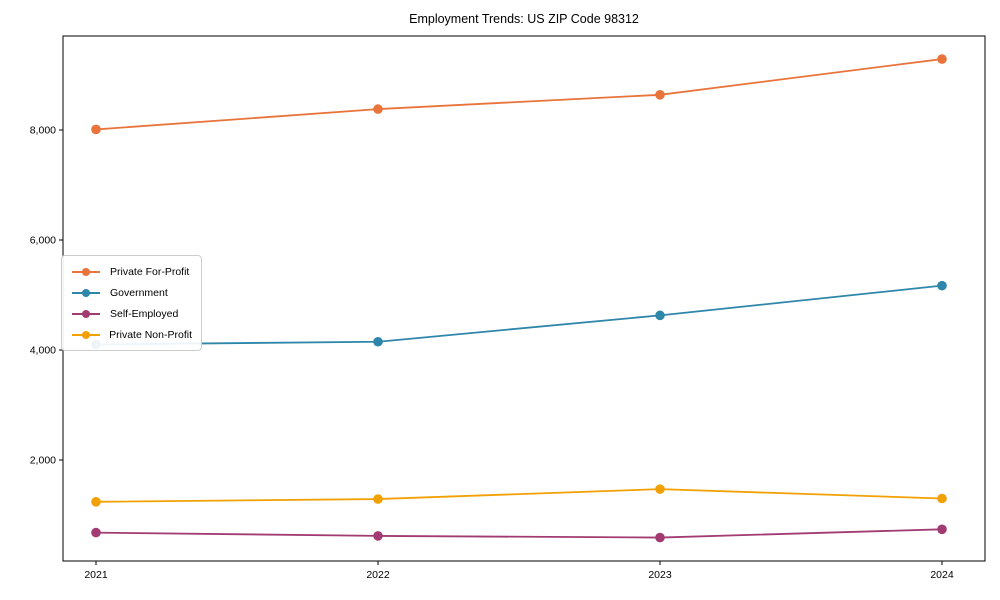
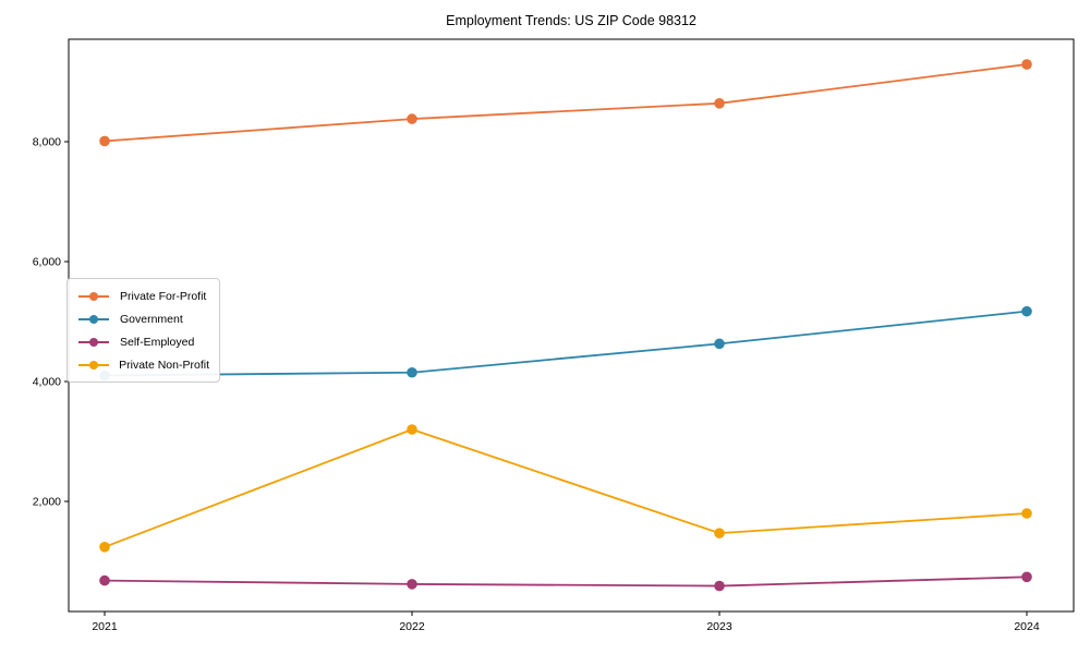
Private Non-Profit/2022: 1300 -> 3200
Private Non-Profit/2024: 1300 -> 1800
